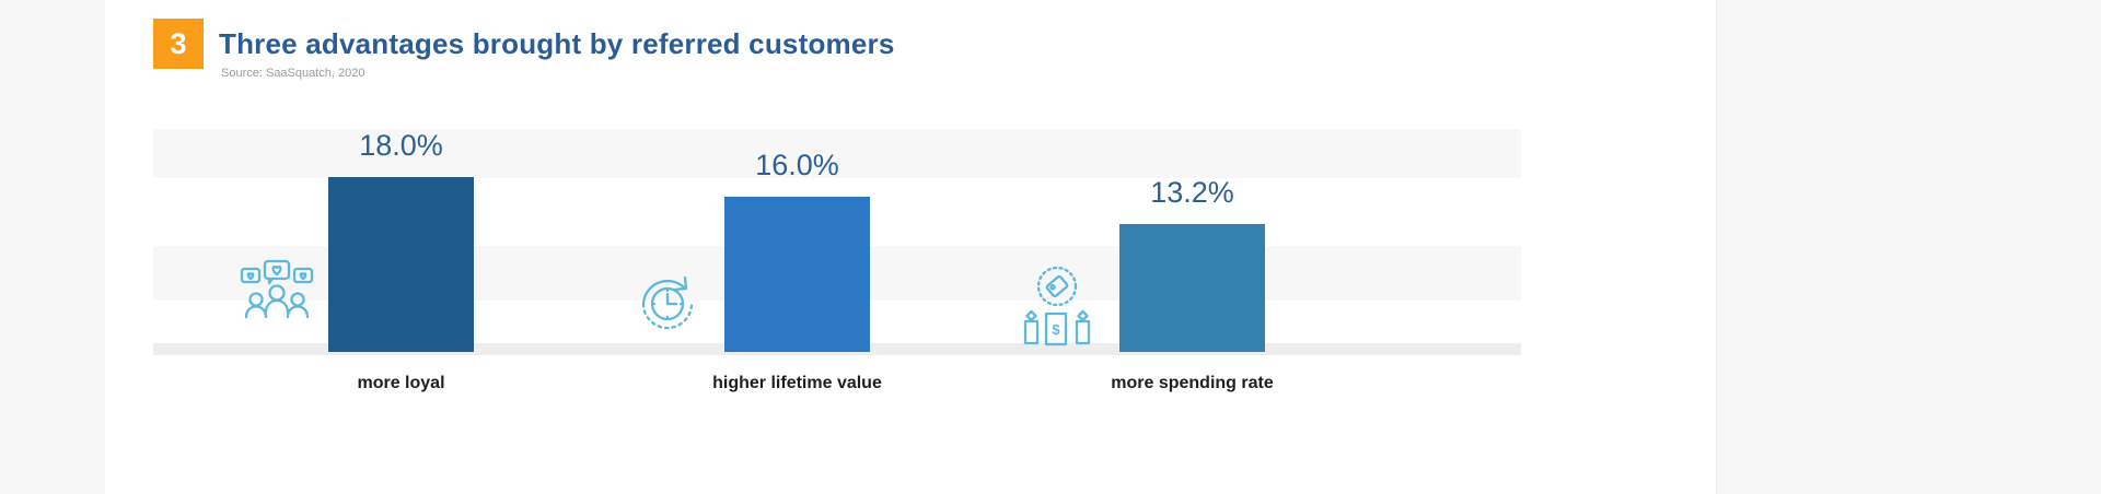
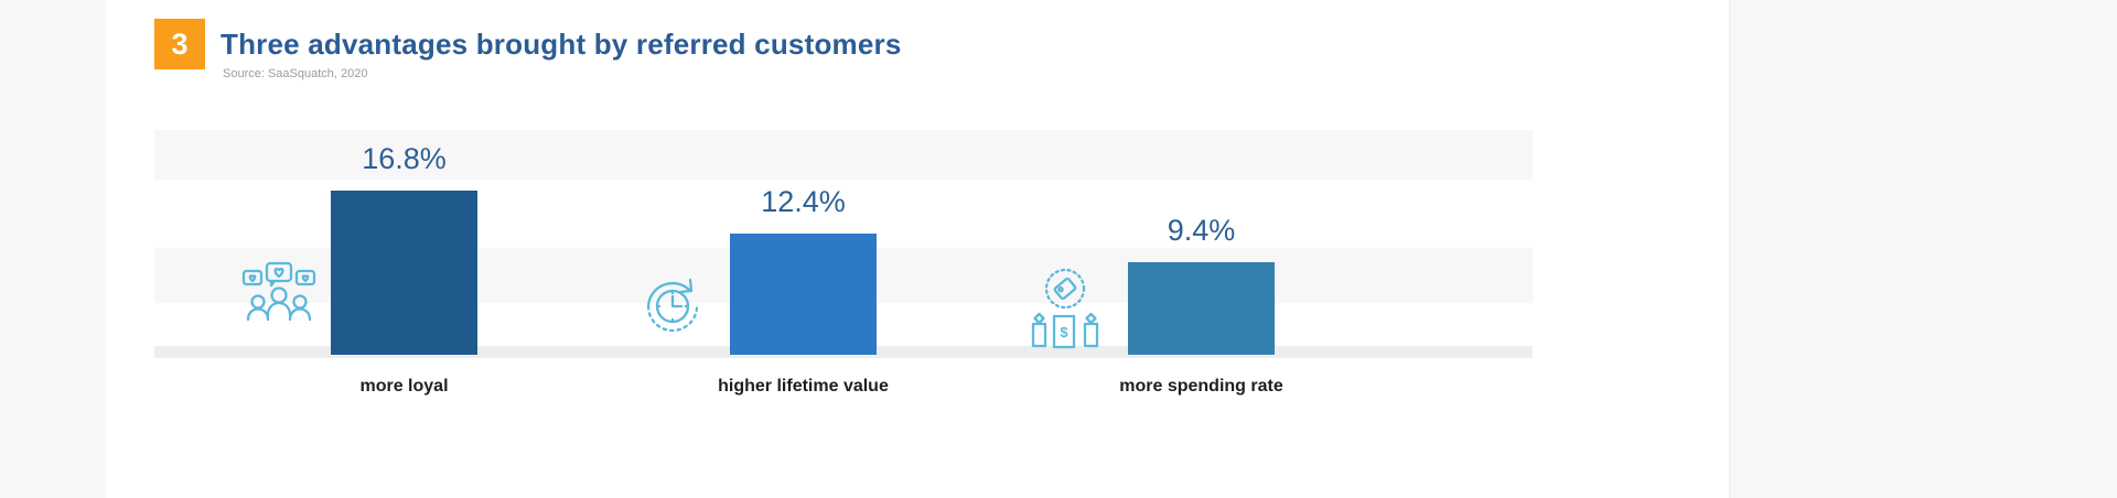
more loyal: 18.0% -> 16.8%
higher lifetime value: 16.0% -> 12.4%
more spending rate: 13.2% -> 9.4%
